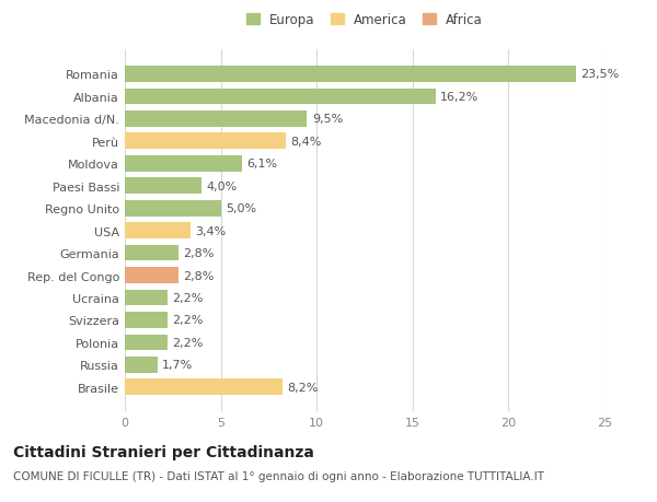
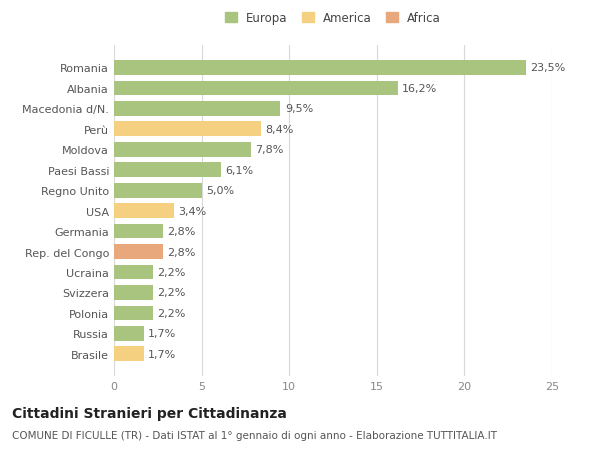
Moldova: 6,1% -> 7,8%
Paesi Bassi: 4,0% -> 6,1%
Brasile: 8,2% -> 1,7%
